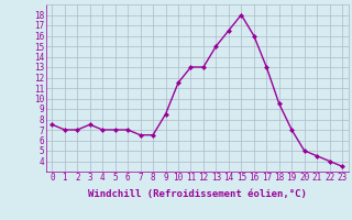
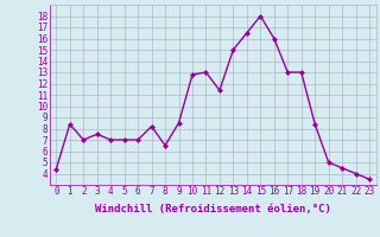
0: 7.5 -> 4.4
1: 7.0 -> 8.4
7: 6.5 -> 8.2
10: 11.5 -> 12.8
12: 13.0 -> 11.4
18: 9.5 -> 13.0
19: 7.0 -> 8.4
